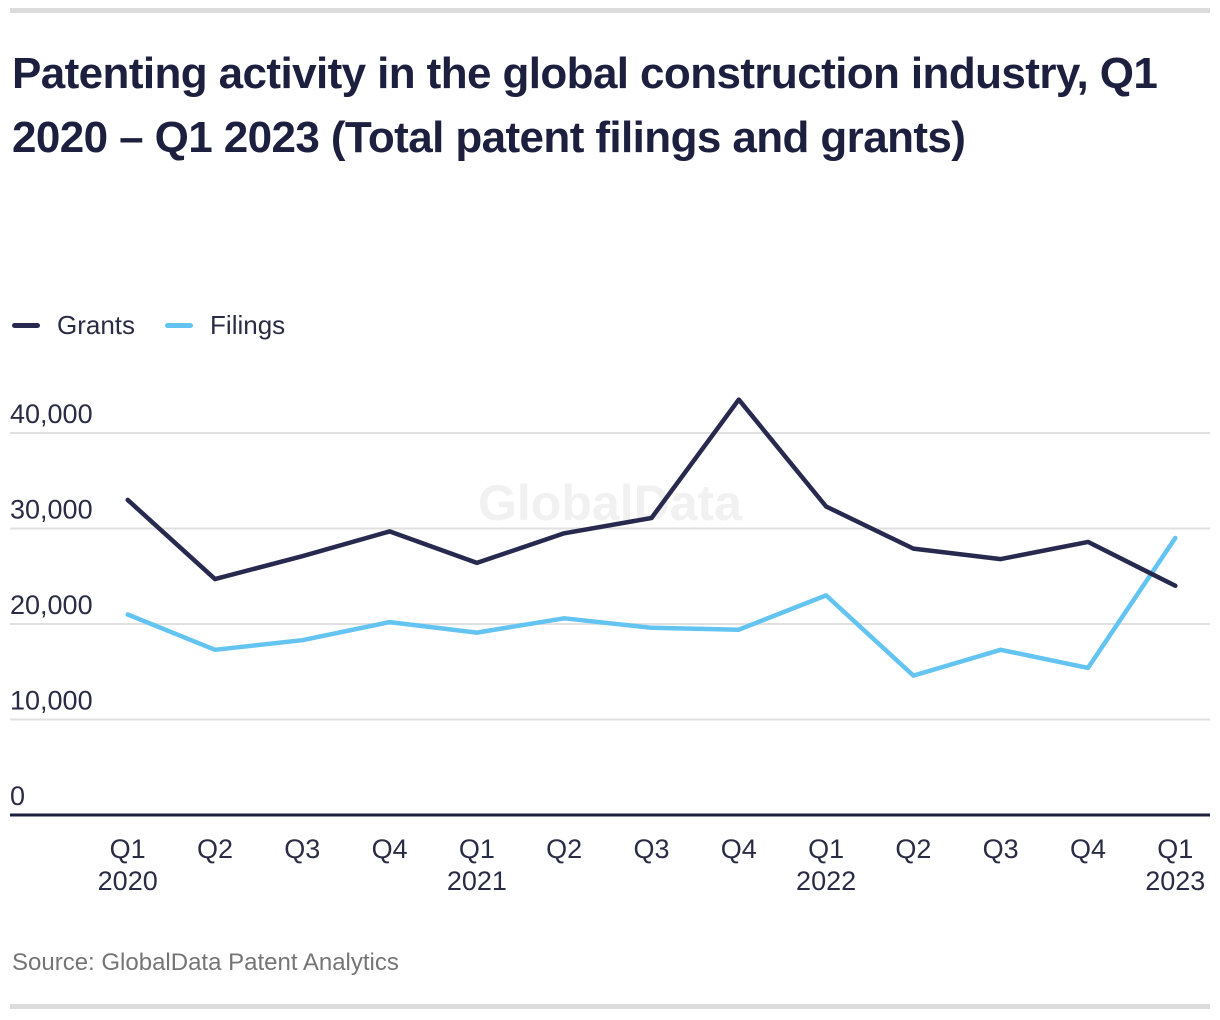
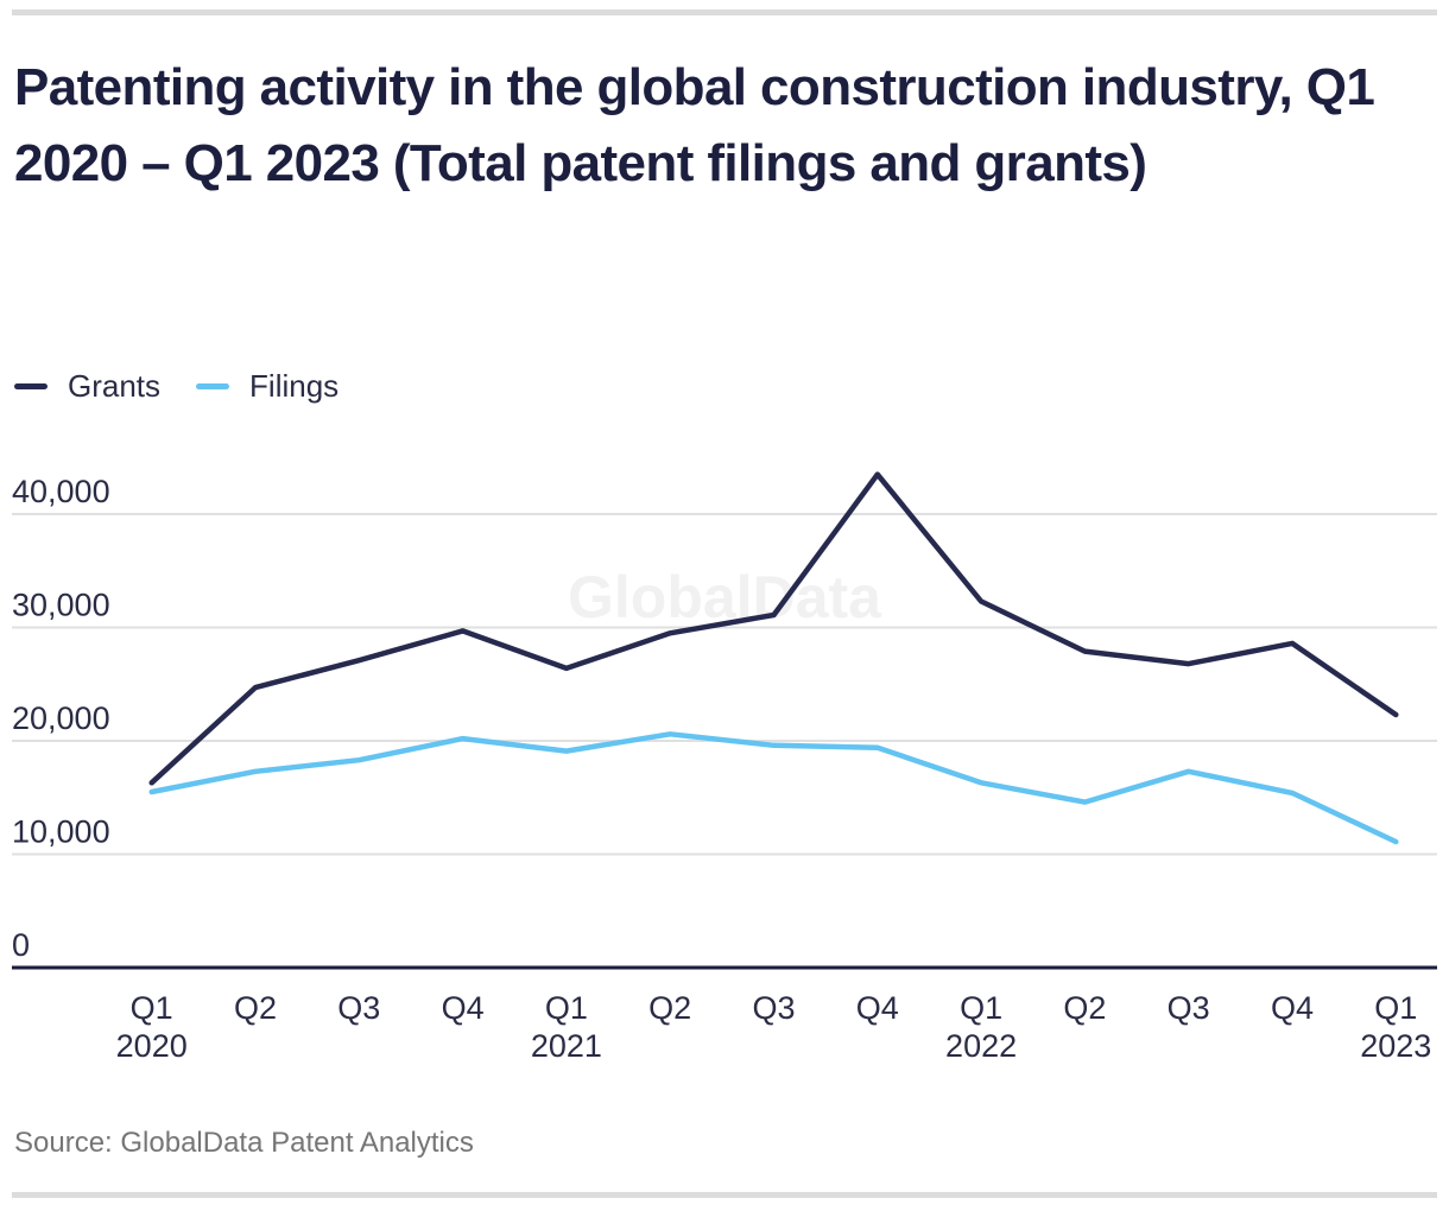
Grants/Q1 2020: 33000 -> 16000
Filings/Q1 2020: 21000 -> 16000
Filings/Q1 2022: 23000 -> 16000
Grants/Q1 2023: 24000 -> 22000
Filings/Q1 2023: 29000 -> 11000
